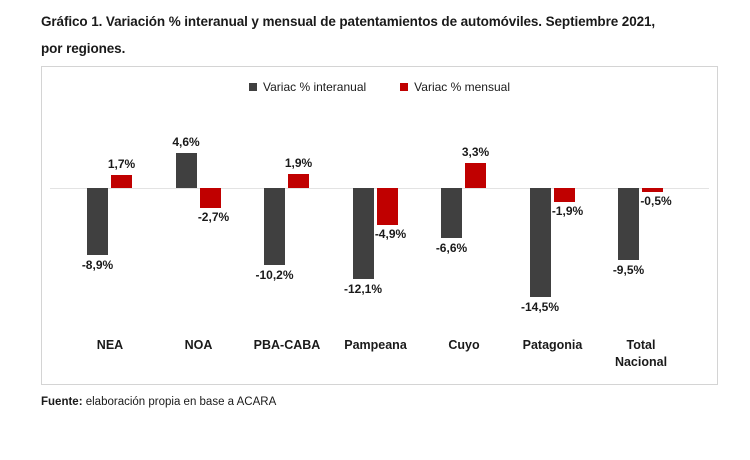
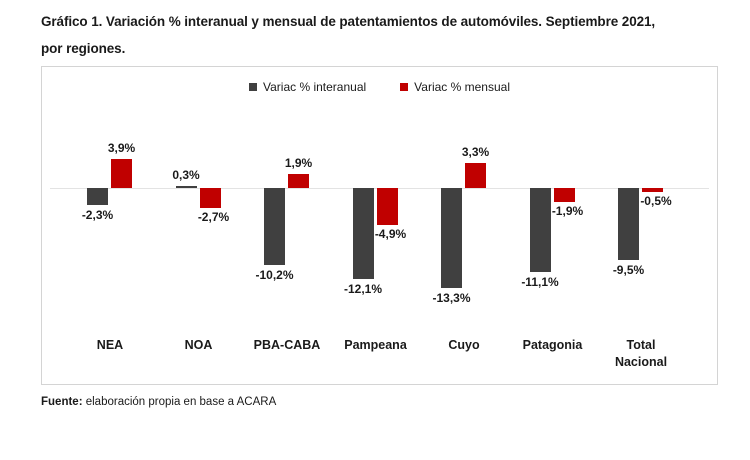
Variac % interanual/NEA: -8,9% -> -2,3%
Variac % mensual/NEA: 1,7% -> 3,9%
Variac % interanual/NOA: 4,6% -> 0,3%
Variac % interanual/Cuyo: -6,6% -> -13,3%
Variac % interanual/Patagonia: -14,5% -> -11,1%
